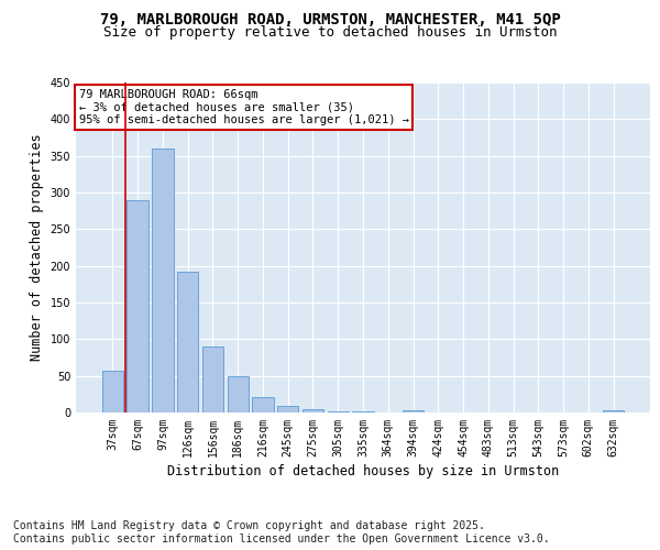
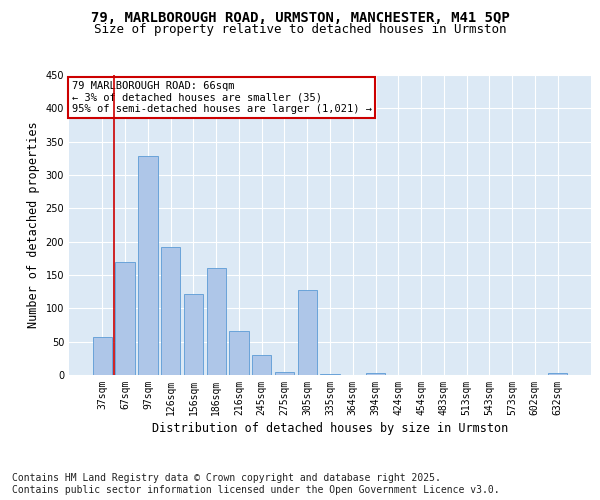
67sqm: 290 -> 170
97sqm: 360 -> 328
156sqm: 90 -> 122
186sqm: 49 -> 160
216sqm: 21 -> 66
245sqm: 9 -> 30
305sqm: 2 -> 128
